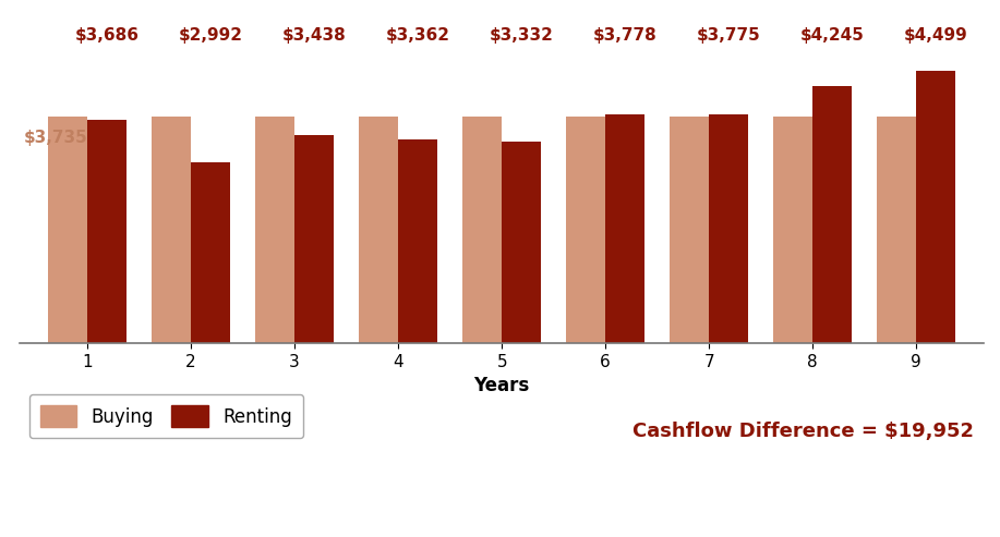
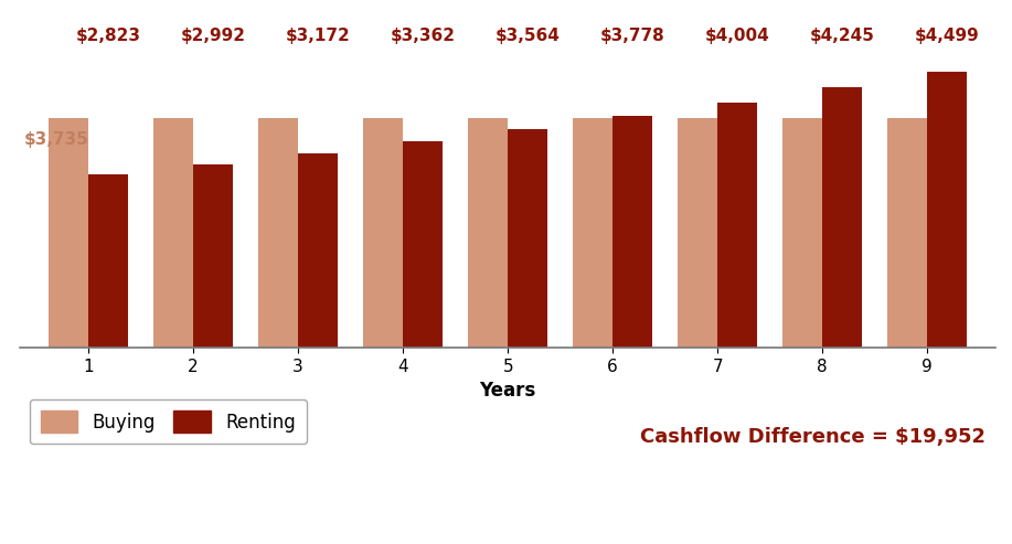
Renting/1: $3,686 -> $2,823
Renting/3: $3,438 -> $3,172
Renting/5: $3,332 -> $3,564
Renting/7: $3,775 -> $4,004
